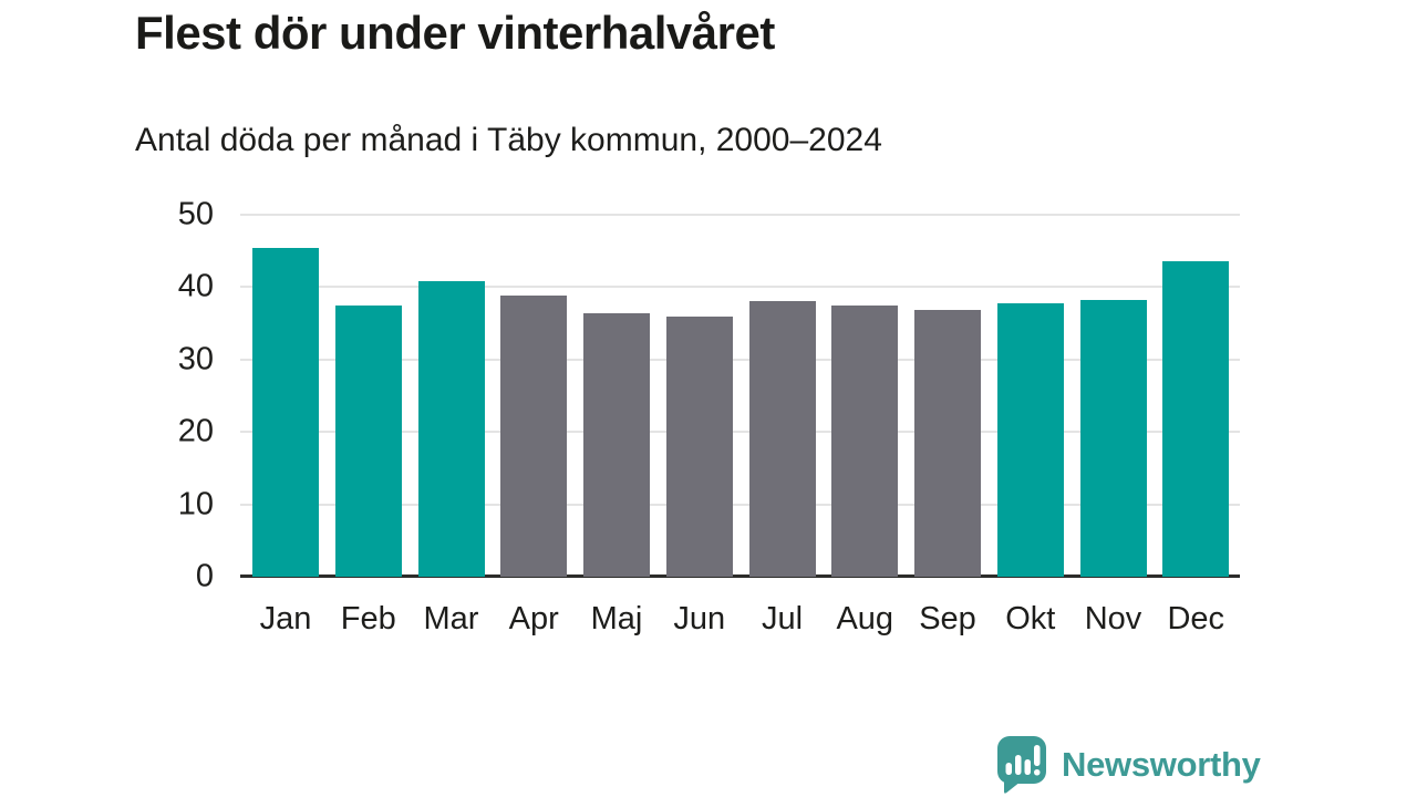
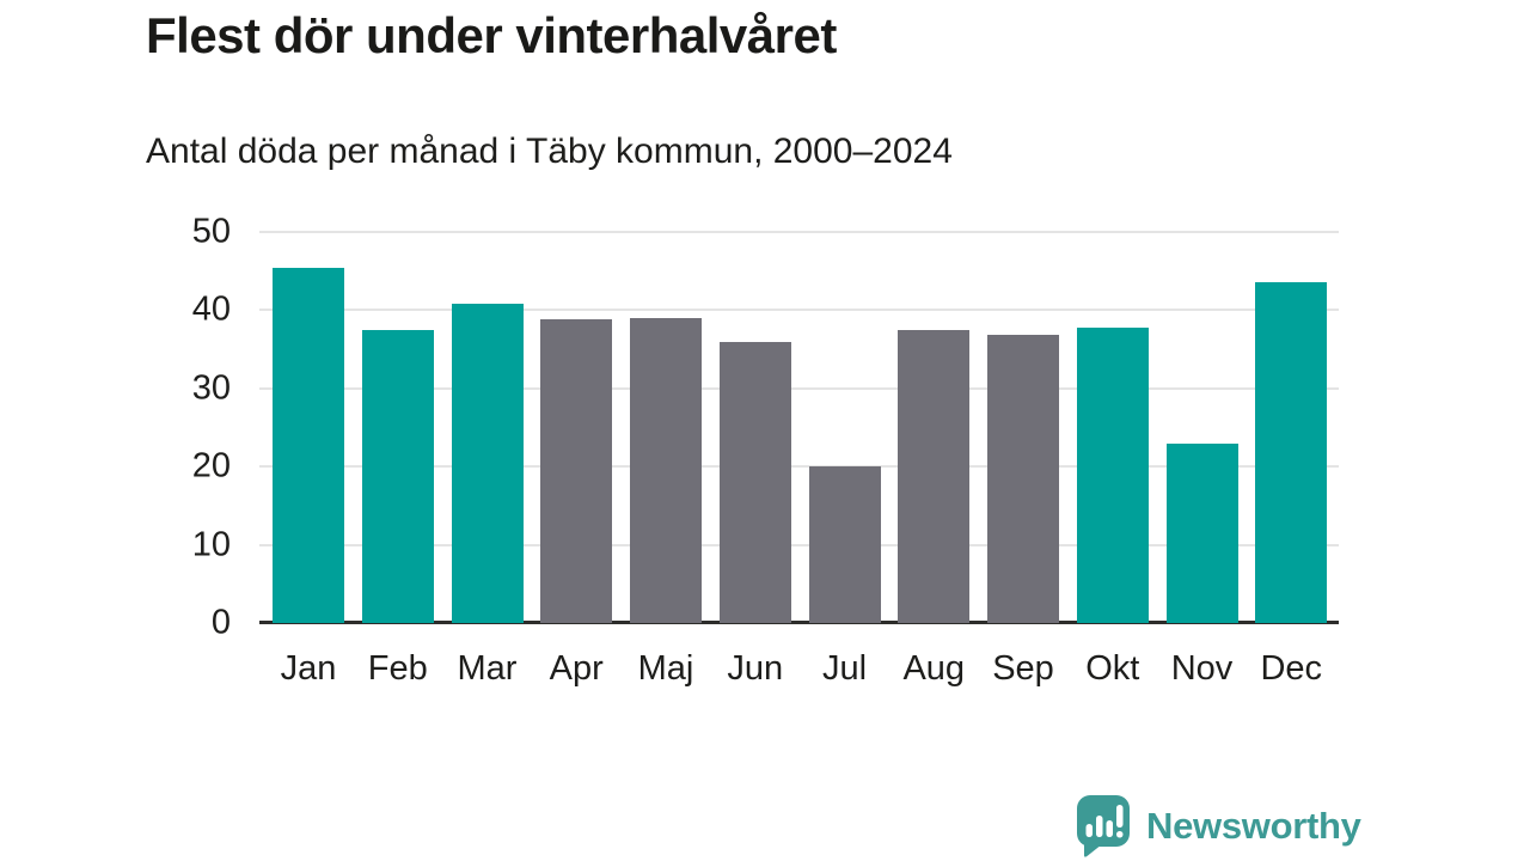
Maj: 36 -> 39
Jul: 38 -> 20
Nov: 38 -> 23
